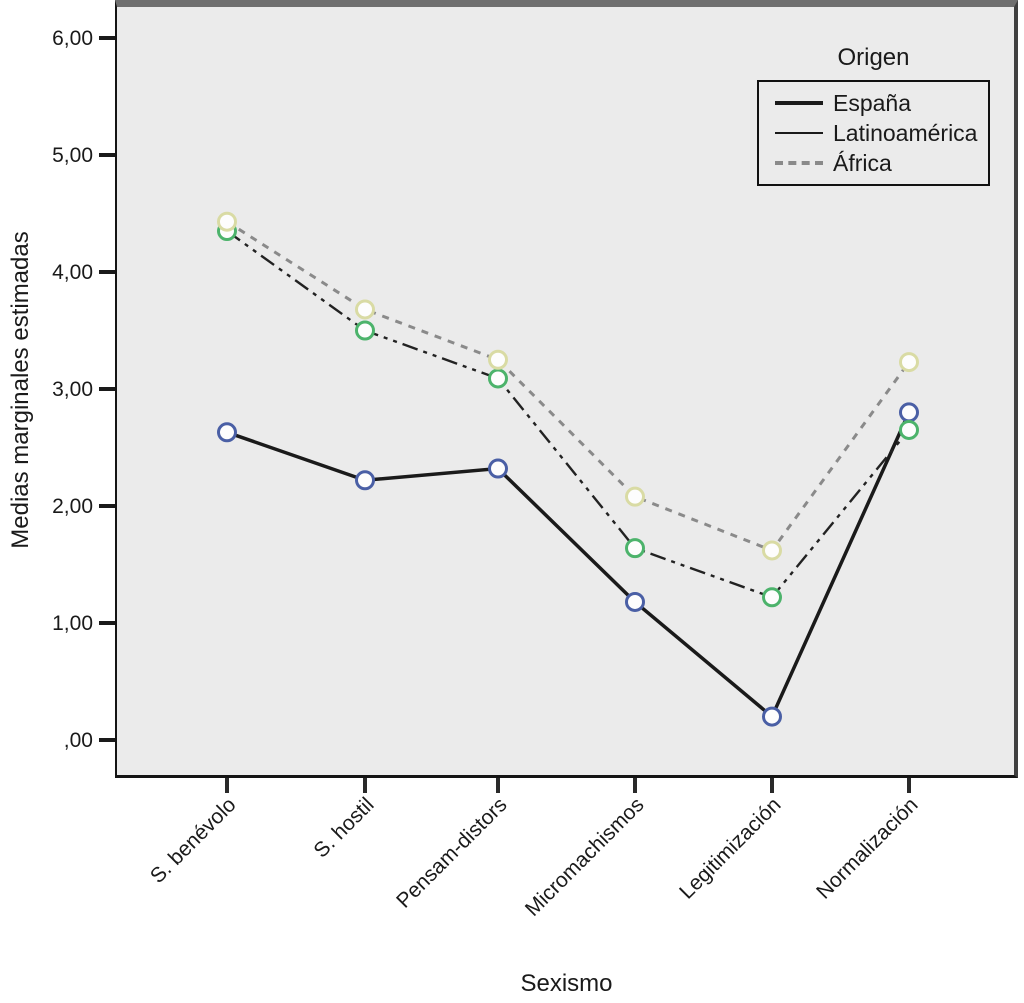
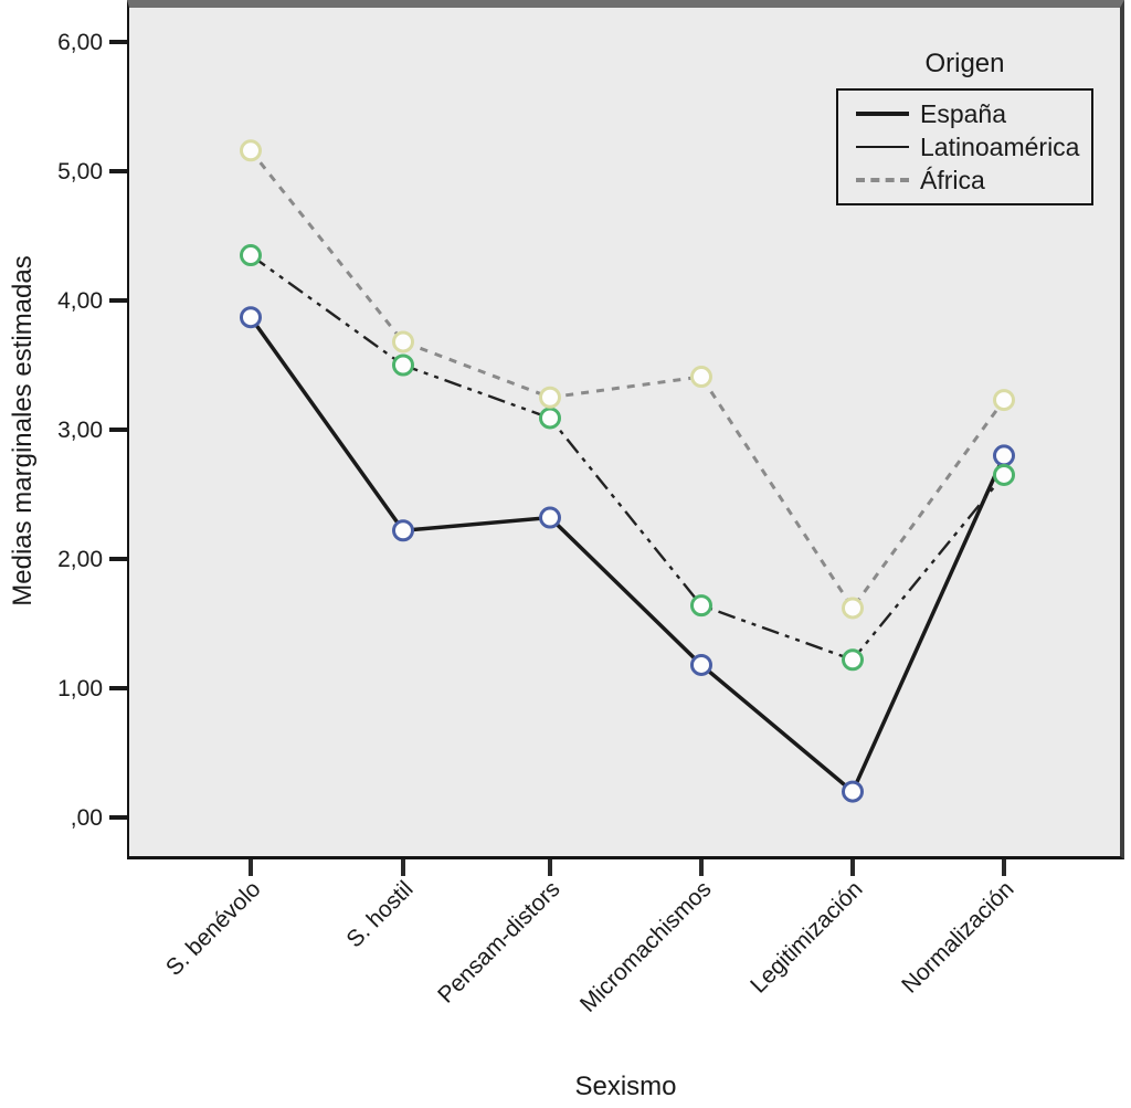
España/S. benévolo: 2,63 -> 3,87
África/S. benévolo: 4,43 -> 5,16
África/Micromachismos: 2,08 -> 3,41
